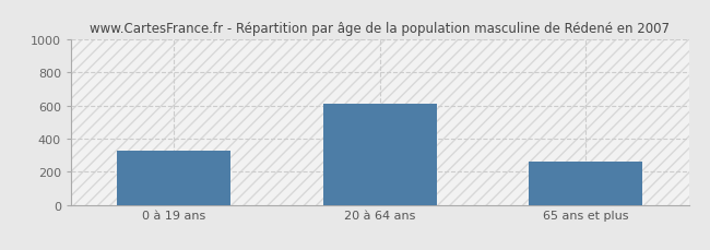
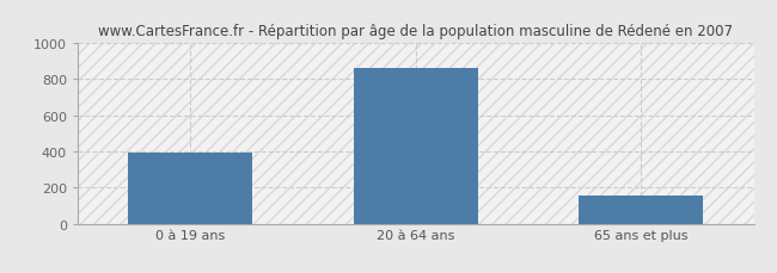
0 à 19 ans: 330 -> 390
20 à 64 ans: 610 -> 860
65 ans et plus: 260 -> 160
